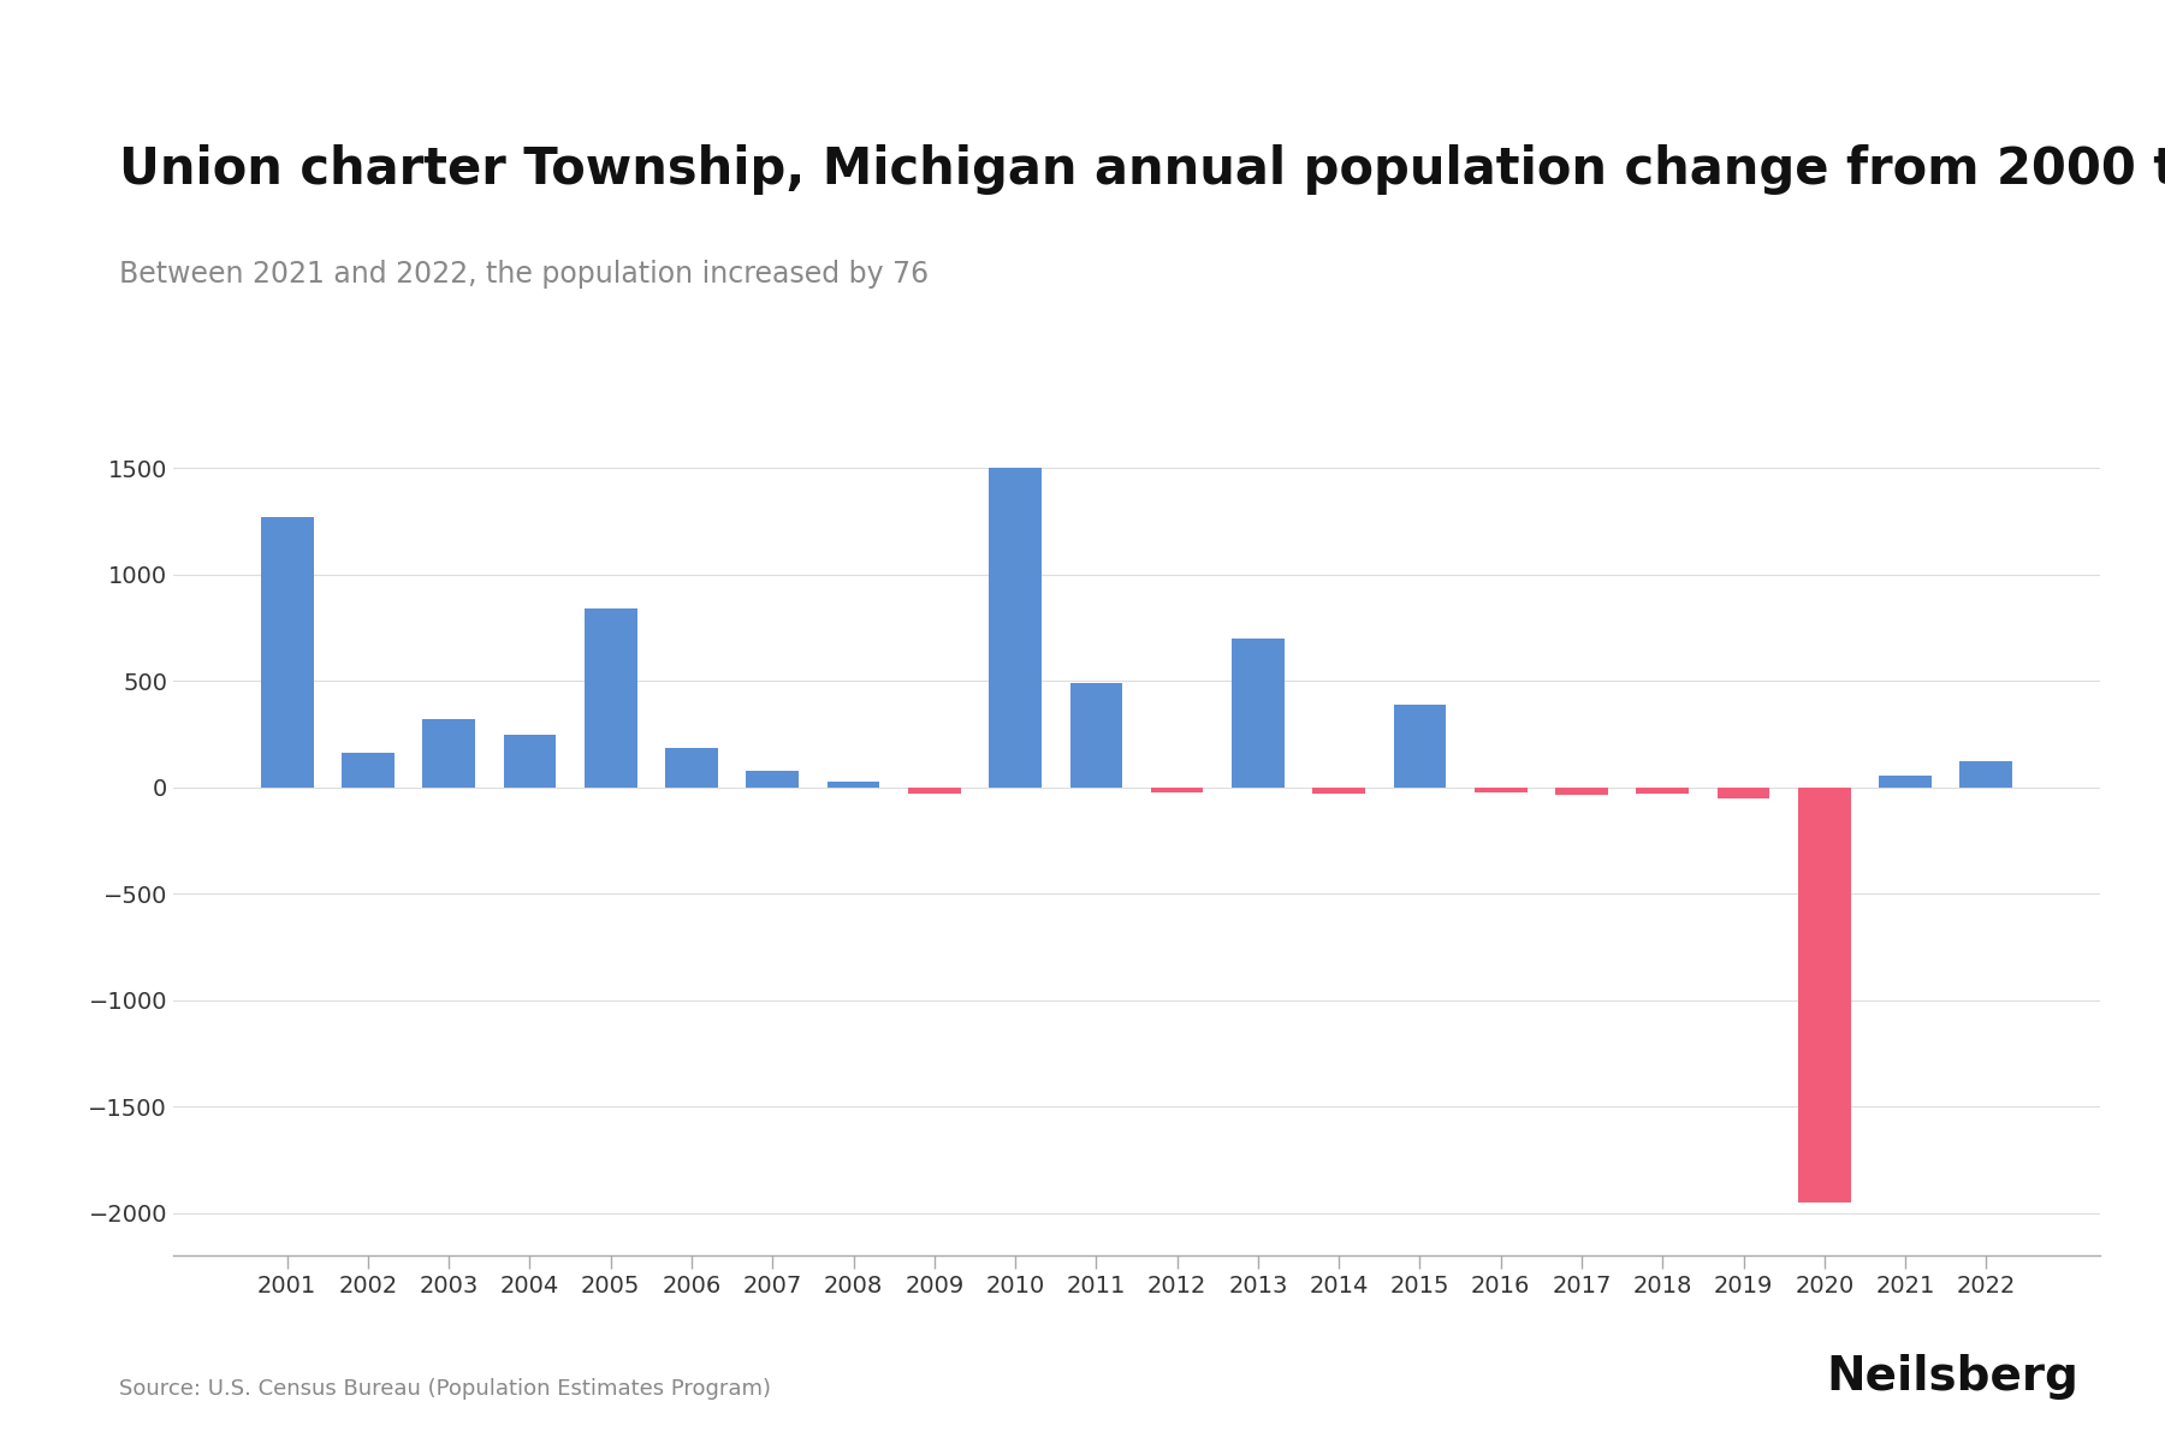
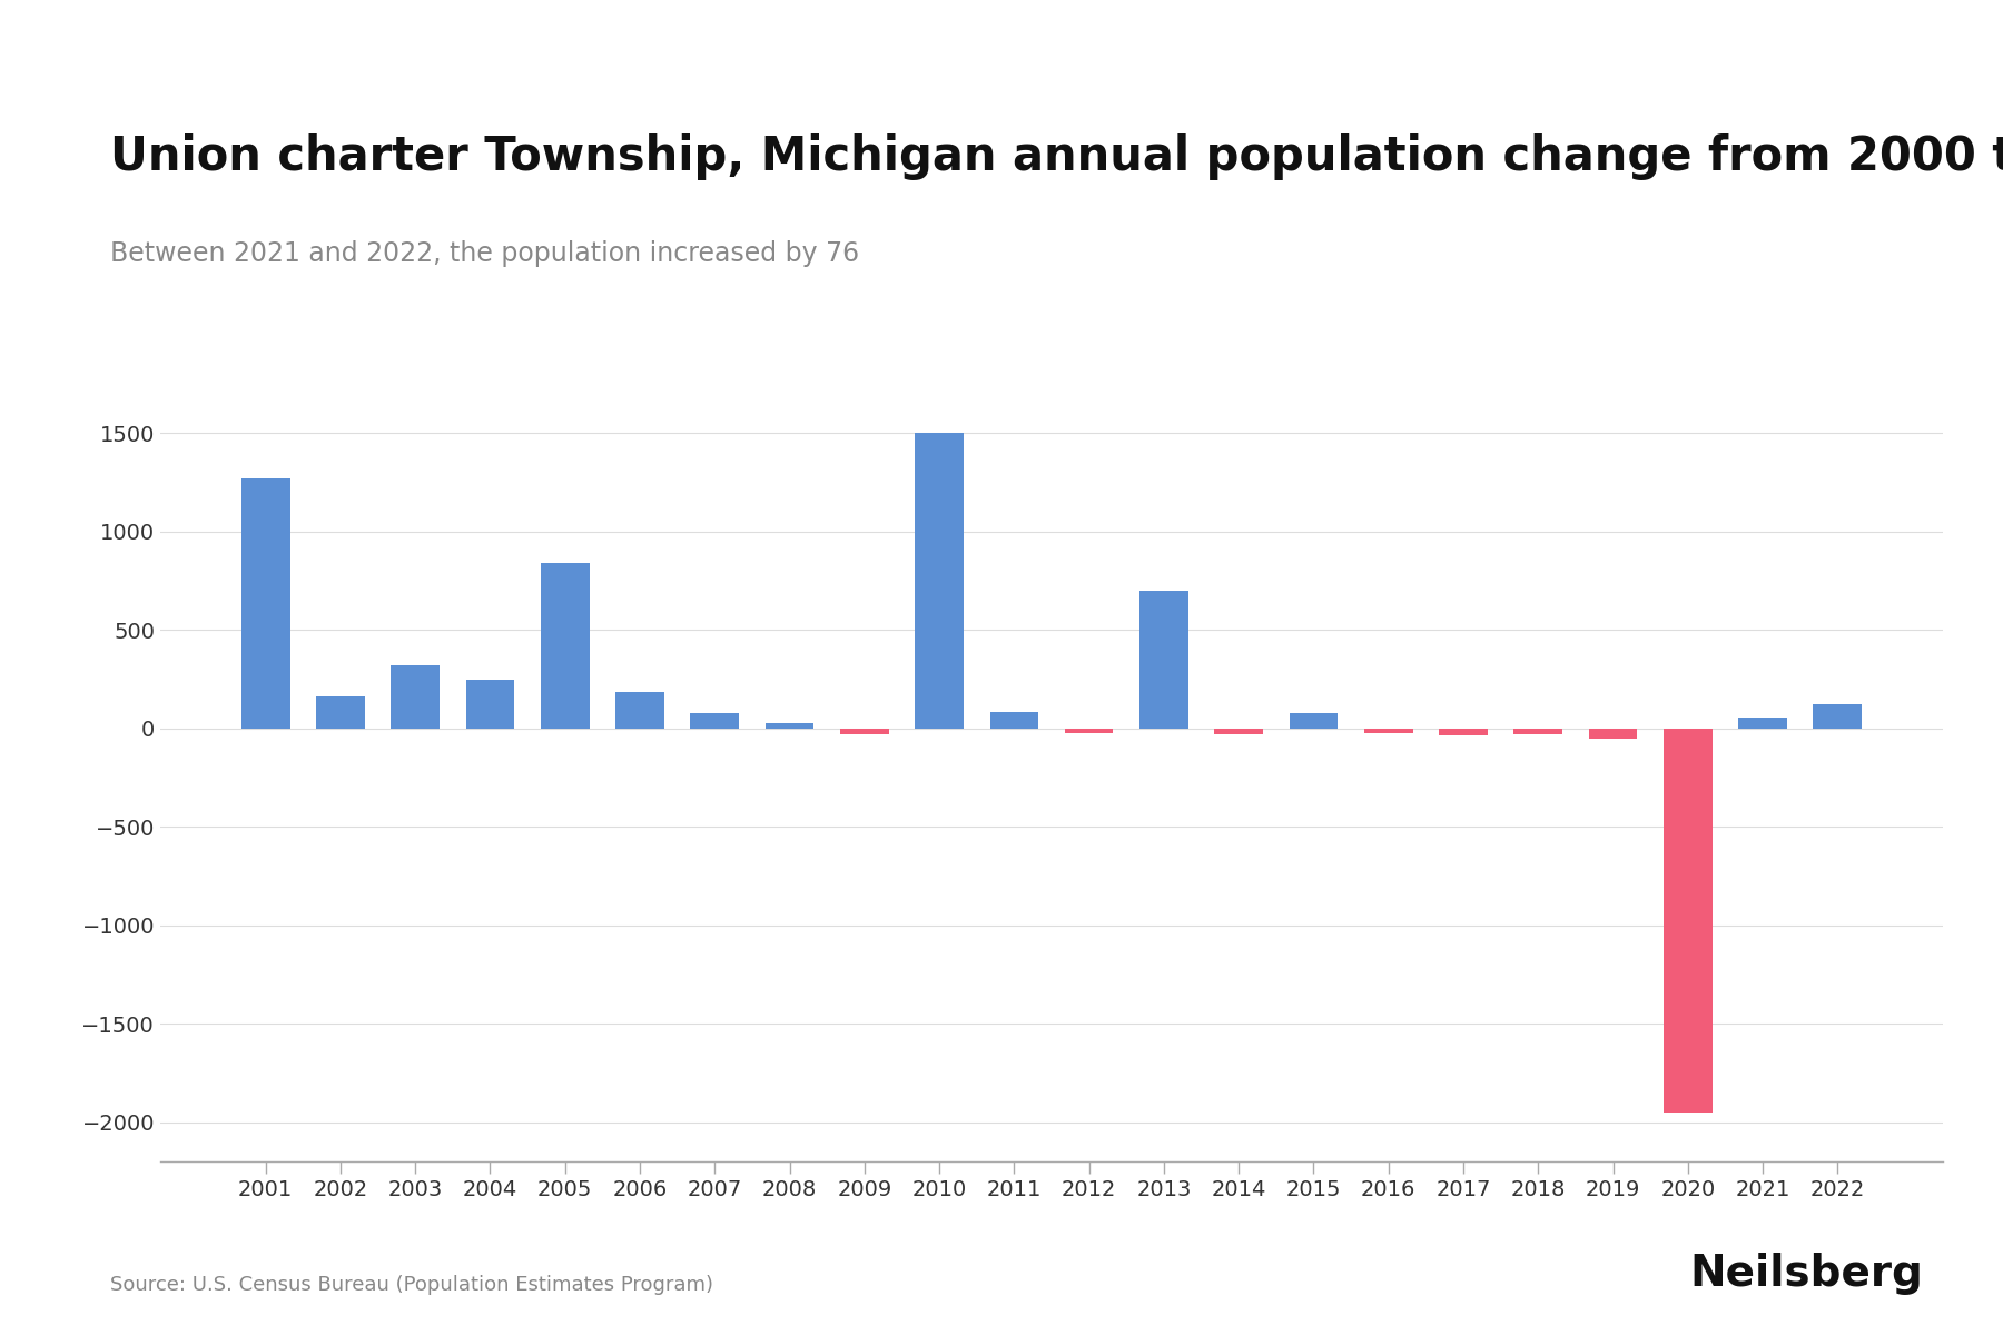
2011: 490 -> 80
2015: 390 -> 80
